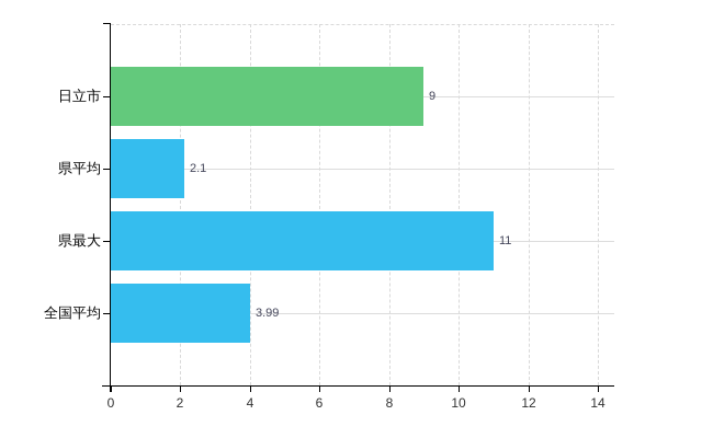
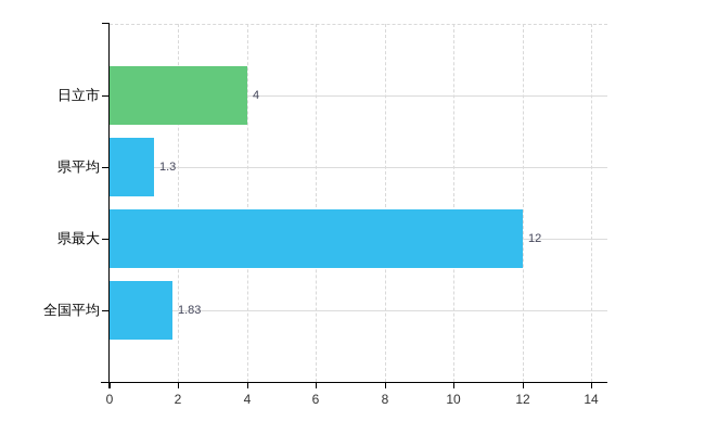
日立市: 9 -> 4
県平均: 2.1 -> 1.3
県最大: 11 -> 12
全国平均: 3.99 -> 1.83
